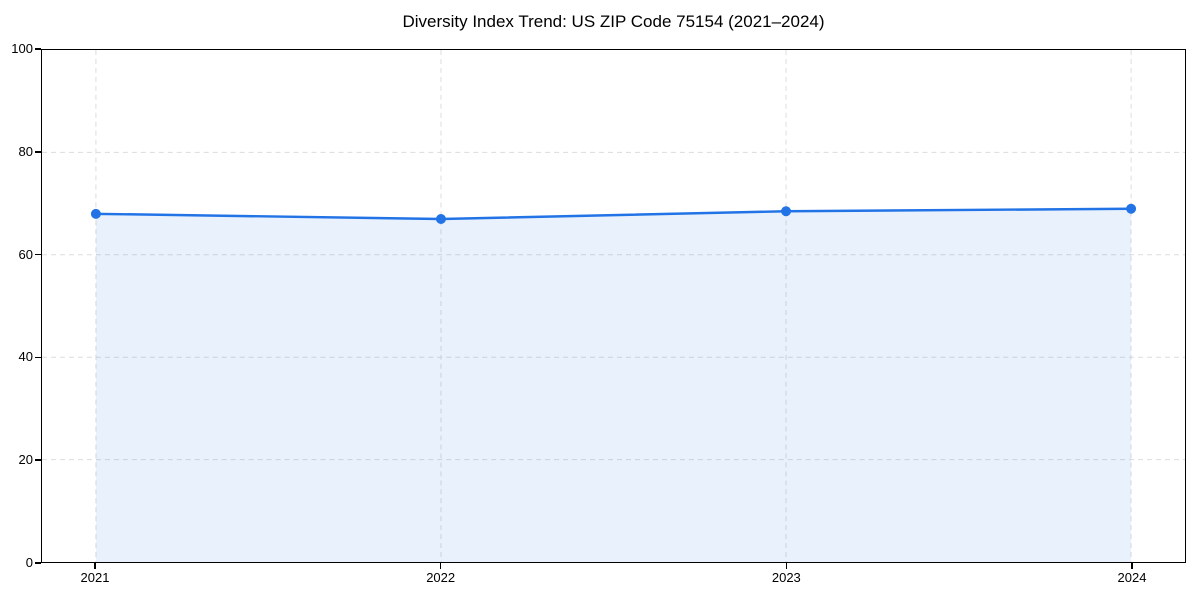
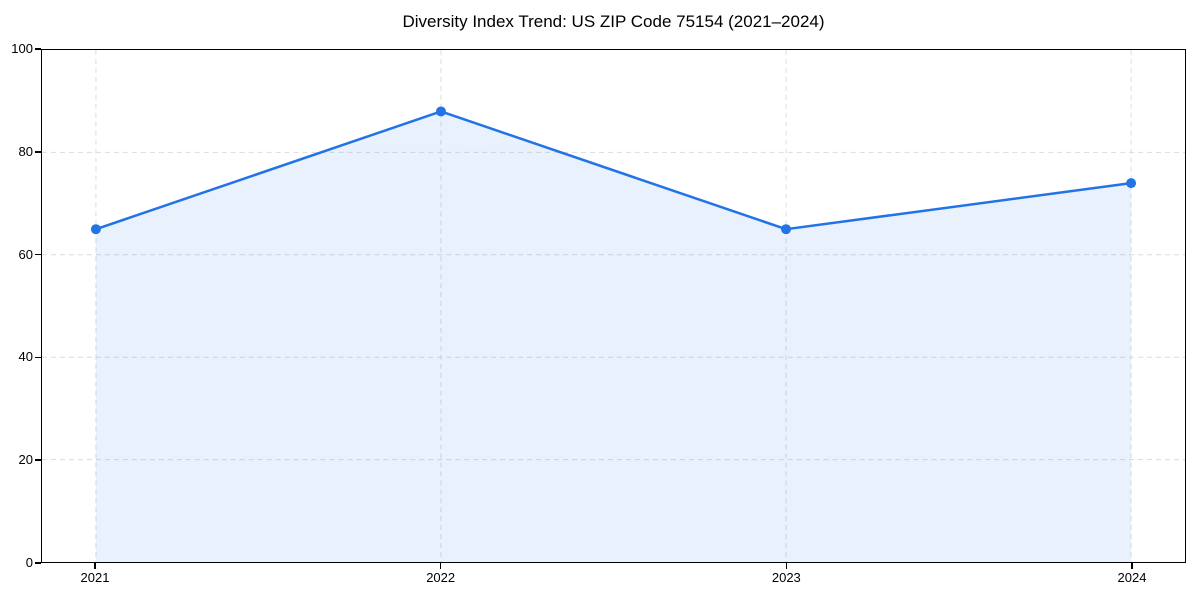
2021: 68 -> 65
2022: 67 -> 88
2023: 68 -> 65
2024: 69 -> 74
